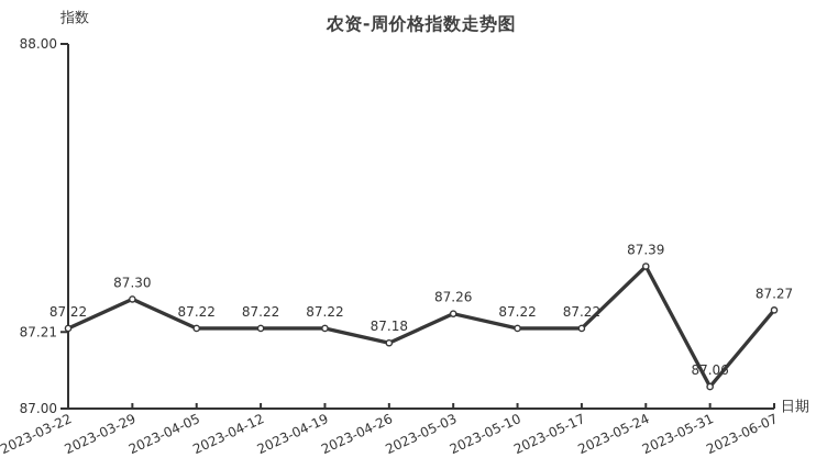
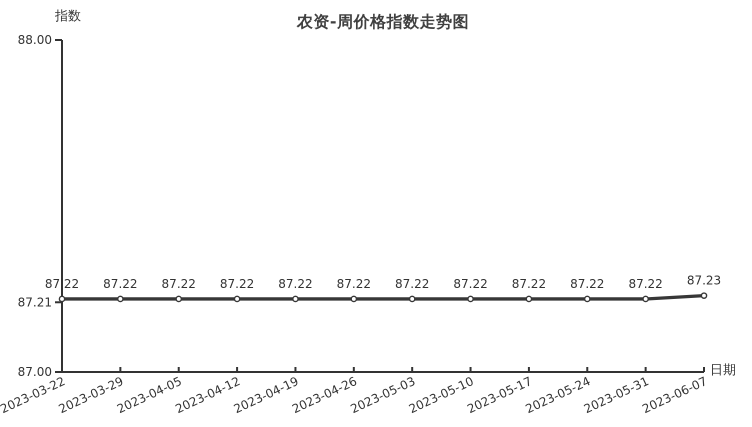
2023-03-29: 87.30 -> 87.22
2023-04-26: 87.18 -> 87.22
2023-05-03: 87.26 -> 87.22
2023-05-24: 87.39 -> 87.22
2023-05-31: 87.06 -> 87.22
2023-06-07: 87.27 -> 87.23
